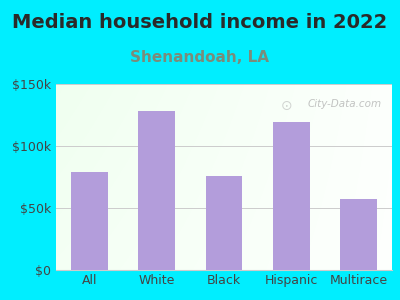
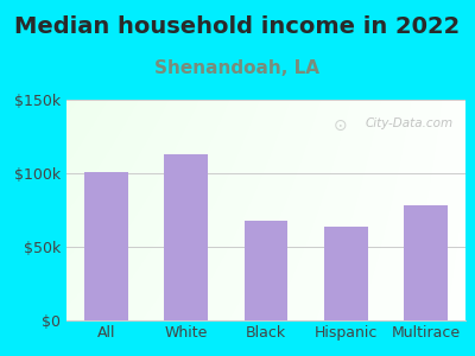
All: $79k -> $101k
White: $128k -> $113k
Black: $76k -> $68k
Hispanic: $119k -> $64k
Multirace: $57k -> $78k
